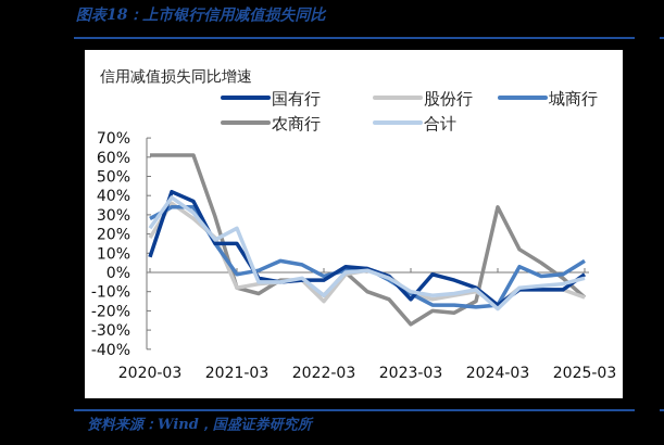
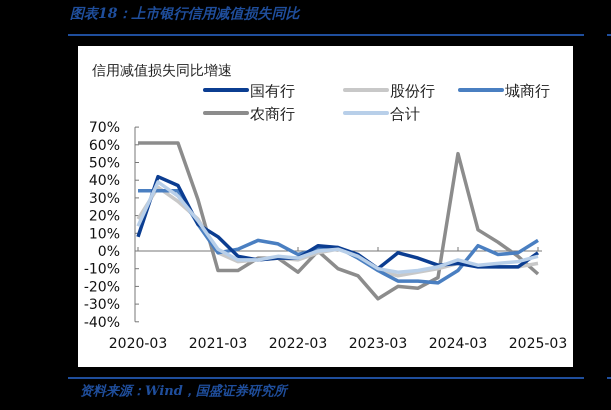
城商行/2020-03: 28% -> 34%
合计/2020-03: 23% -> 14%
国有行/2021-03: 15% -> 8%
股份行/2021-03: -8% -> -1%
农商行/2021-03: -8% -> -11%
合计/2021-03: 23% -> 1%
股份行/2022-03: -15% -> -5%
合计/2022-03: -12% -> -4%
国有行/2023-03: -14% -> -10%
国有行/2024-03: -17% -> -7%
股份行/2024-03: -17% -> -7%
城商行/2024-03: -17% -> -11%
农商行/2024-03: 34% -> 55%
合计/2024-03: -19% -> -5%
股份行/2025-03: -13% -> -7%
